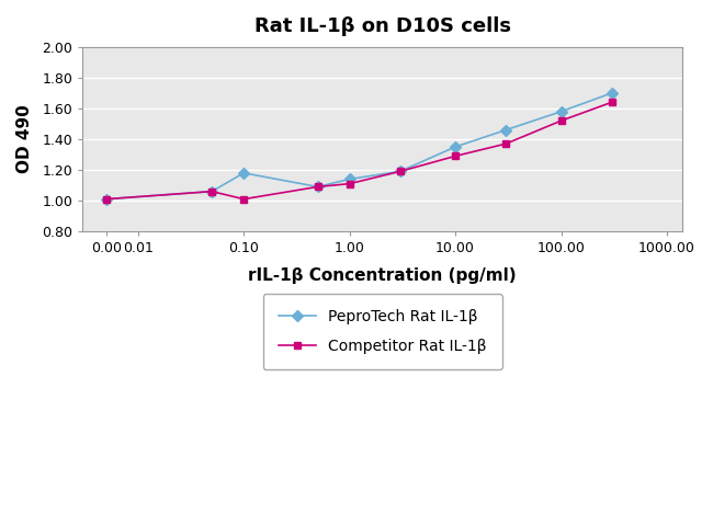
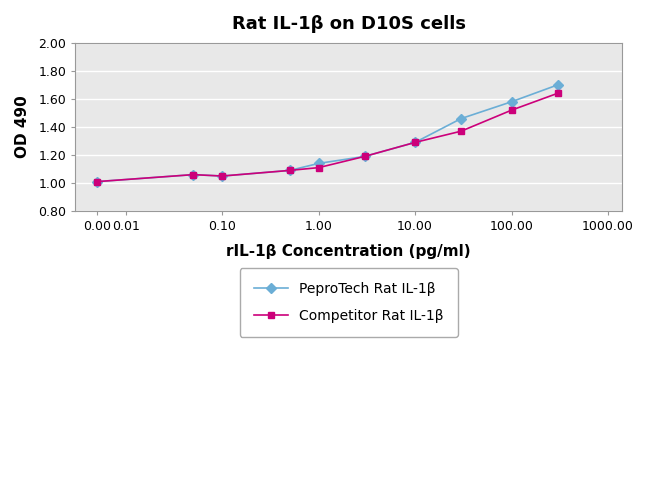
PeproTech Rat IL-1β/0.10: 1.18 -> 1.05
Competitor Rat IL-1β/0.10: 1.01 -> 1.05
PeproTech Rat IL-1β/10.00: 1.35 -> 1.29
